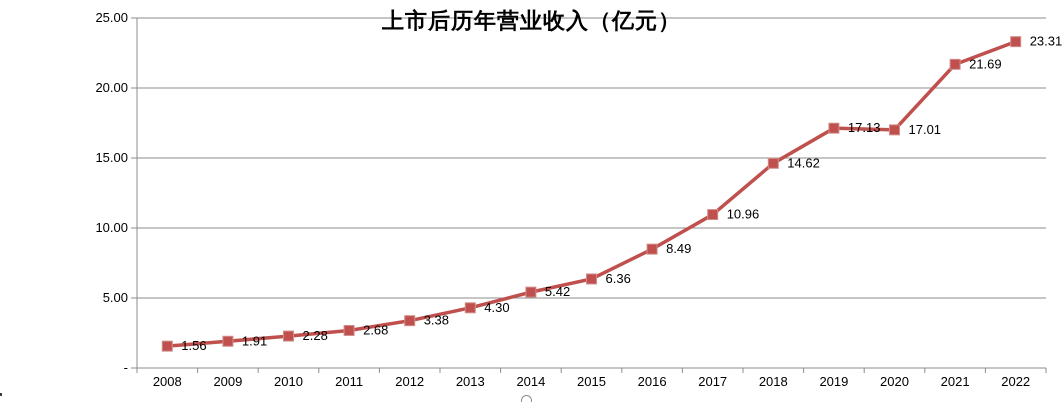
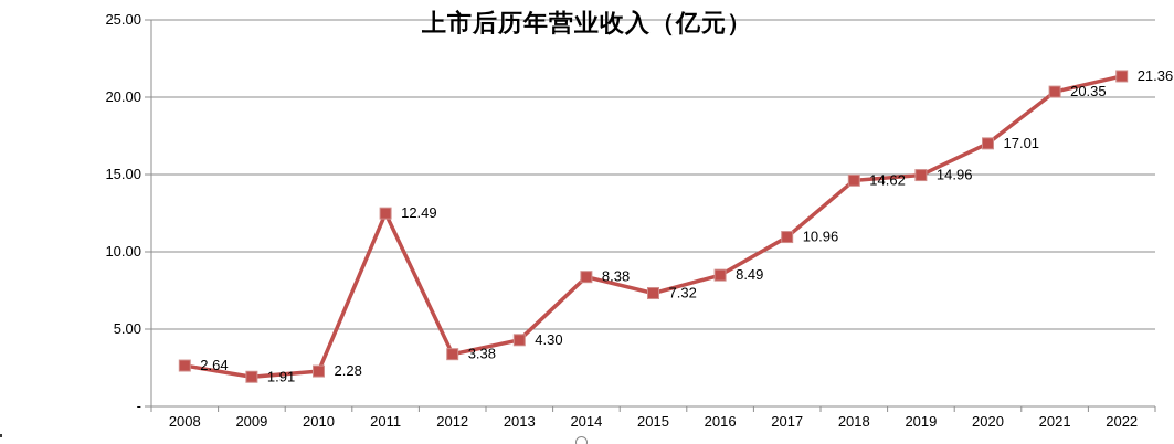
2008: 1.56 -> 2.64
2011: 2.68 -> 12.49
2014: 5.42 -> 8.38
2015: 6.36 -> 7.32
2019: 17.13 -> 14.96
2021: 21.69 -> 20.35
2022: 23.31 -> 21.36
